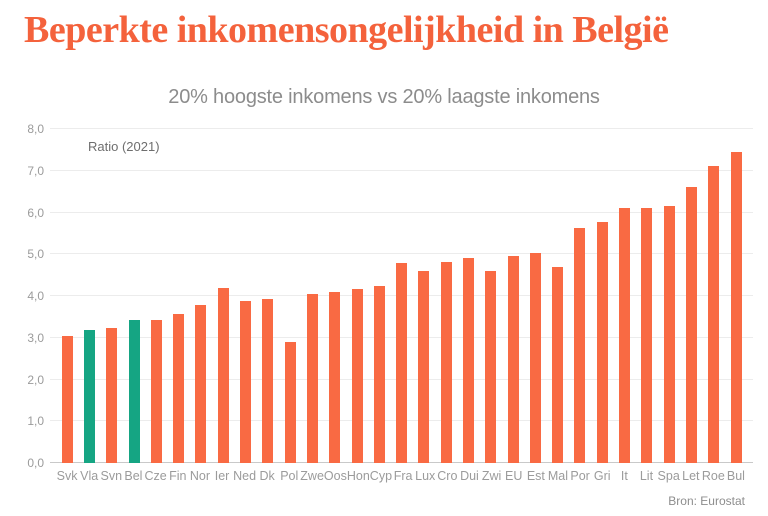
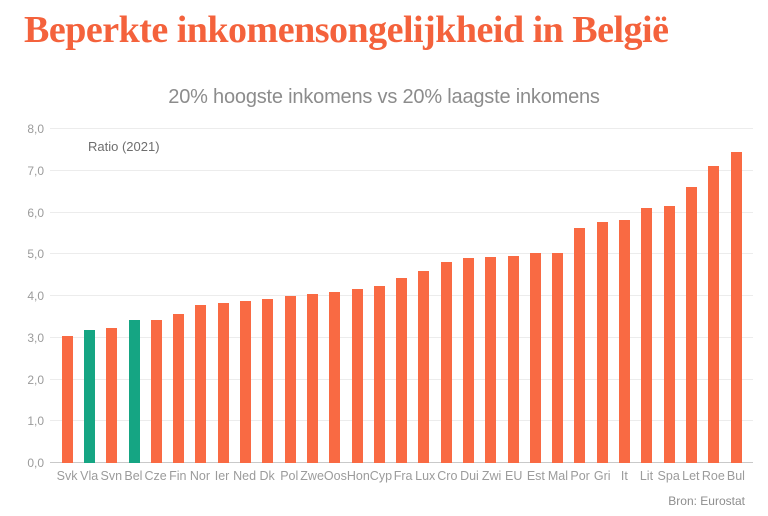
Ier: 4,2 -> 3,8
Pol: 2,9 -> 4,0
Fra: 4,8 -> 4,4
Zwi: 4,6 -> 4,9
Mal: 4,7 -> 5,0
It: 6,1 -> 5,8
